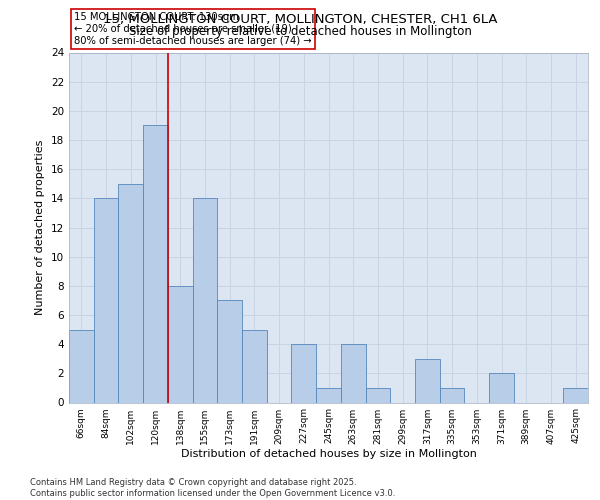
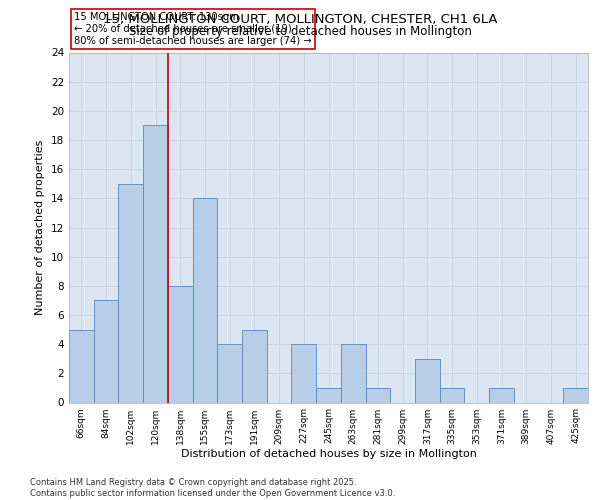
84sqm: 14 -> 7
173sqm: 7 -> 4
371sqm: 2 -> 1
